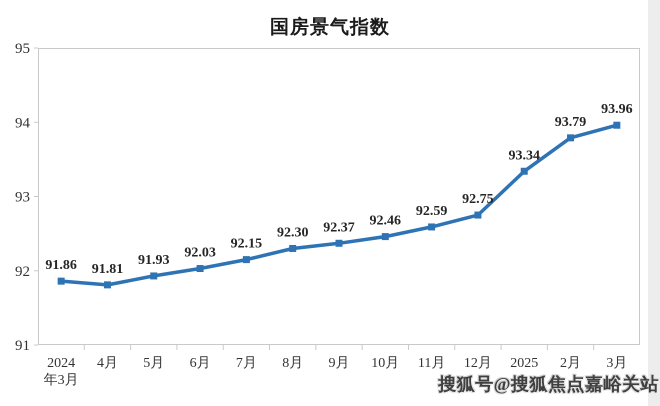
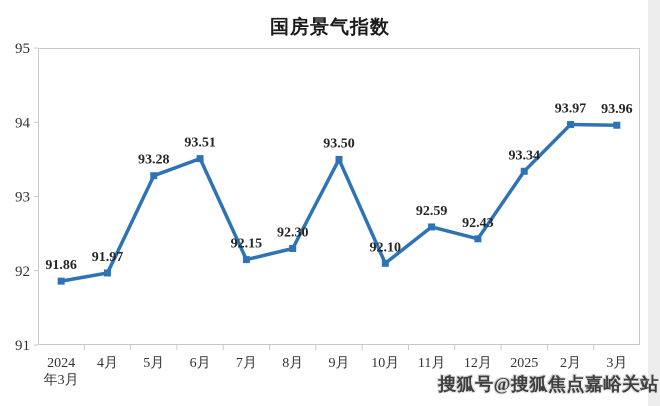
4月: 91.81 -> 91.97
5月: 91.93 -> 93.28
6月: 92.03 -> 93.51
9月: 92.37 -> 93.50
10月: 92.46 -> 92.10
12月: 92.75 -> 92.43
2月: 93.79 -> 93.97
